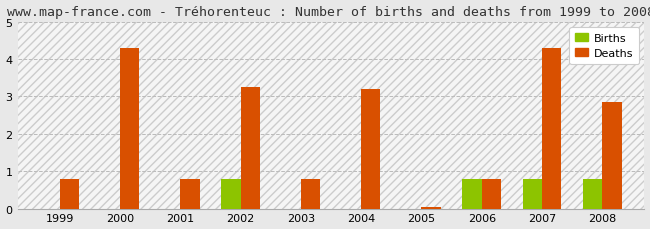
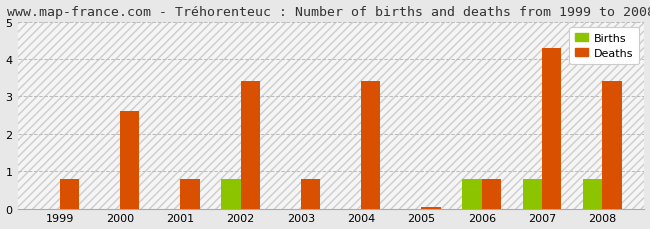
Deaths/2000: 4.30 -> 2.60
Deaths/2002: 3.25 -> 3.40
Deaths/2004: 3.20 -> 3.40
Deaths/2008: 2.85 -> 3.40
